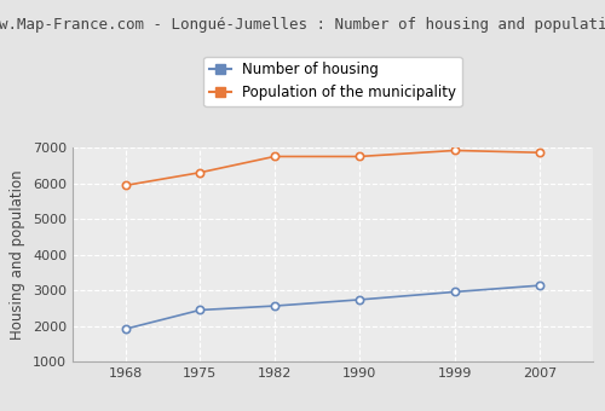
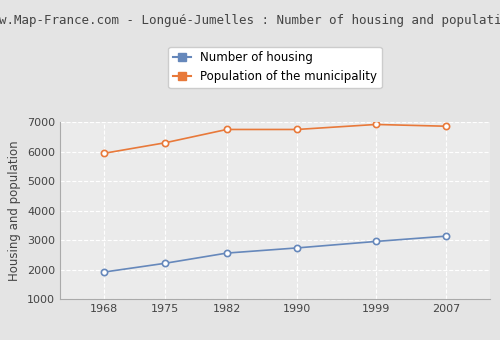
Number of housing/1975: 2450 -> 2220
